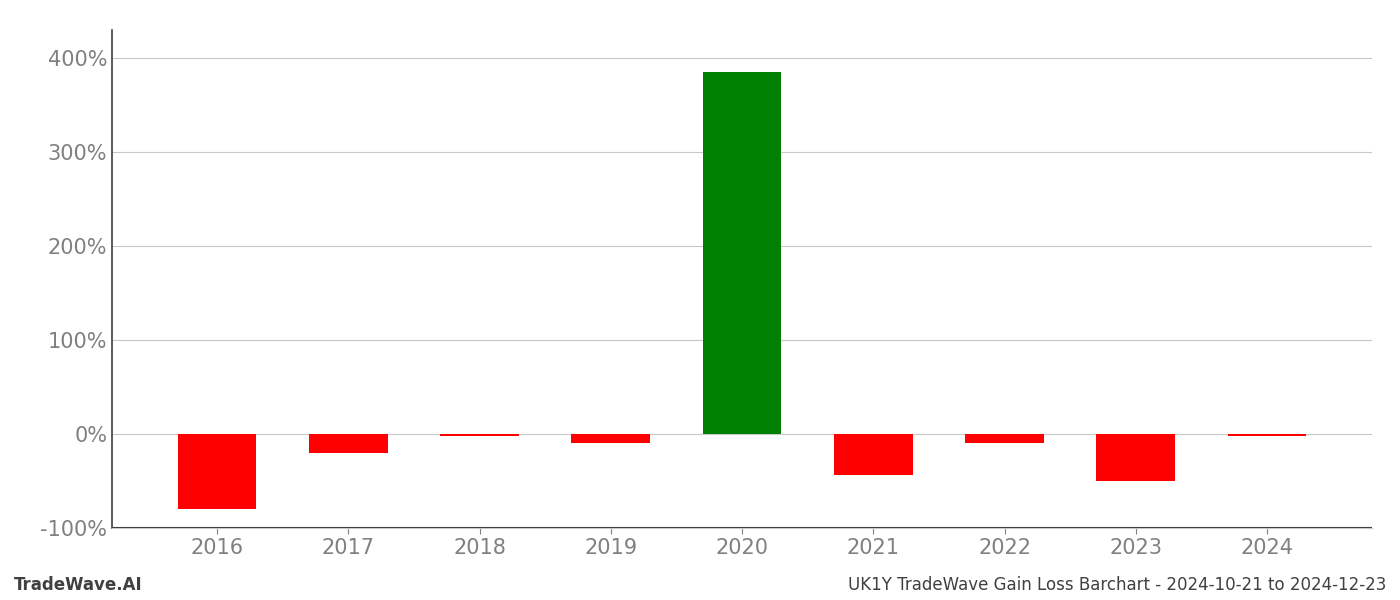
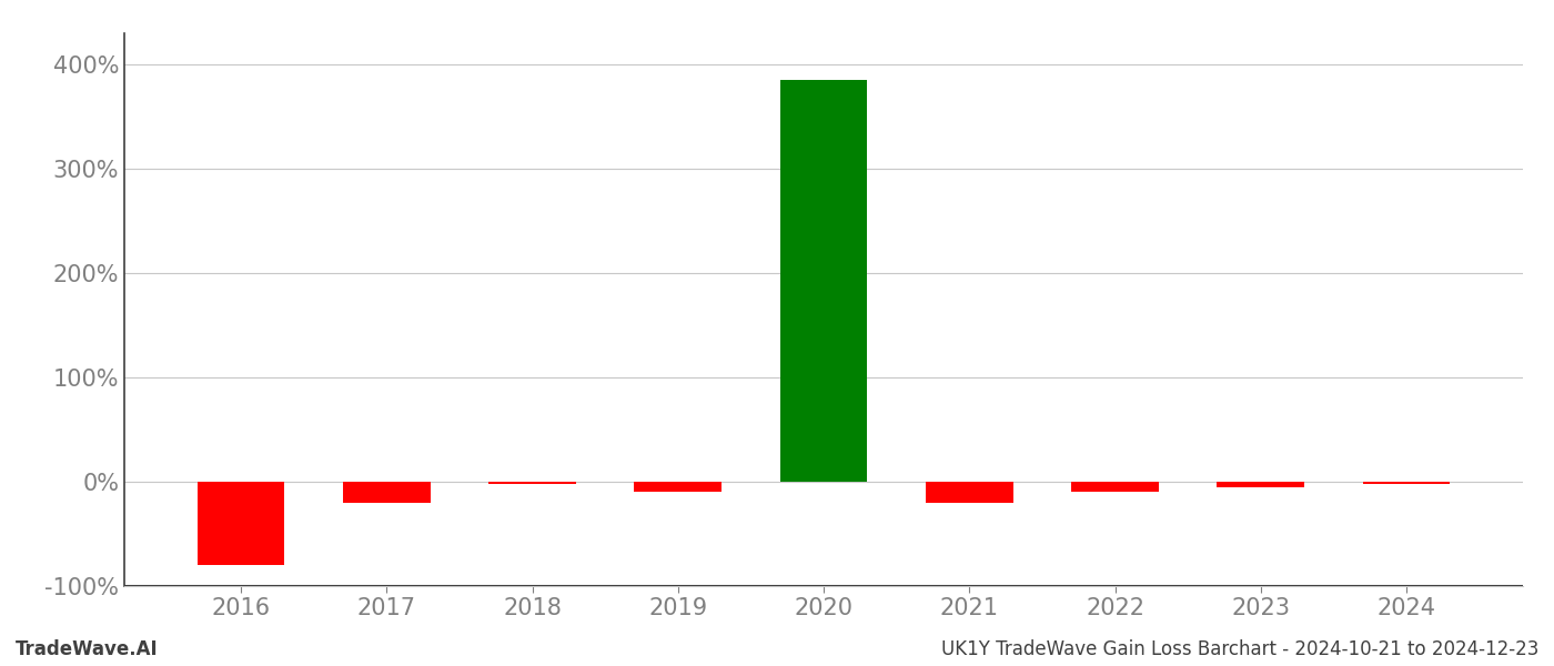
2021: -44% -> -20%
2023: -50% -> -5%
